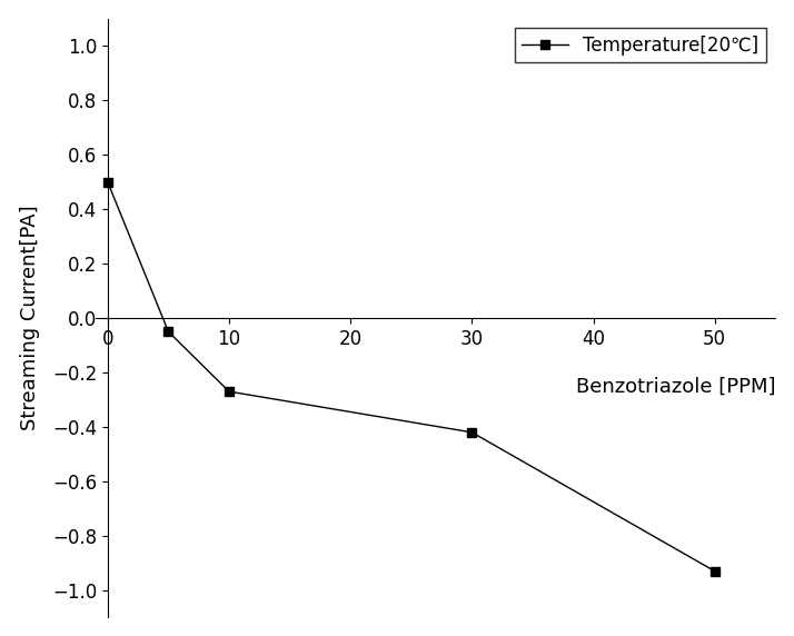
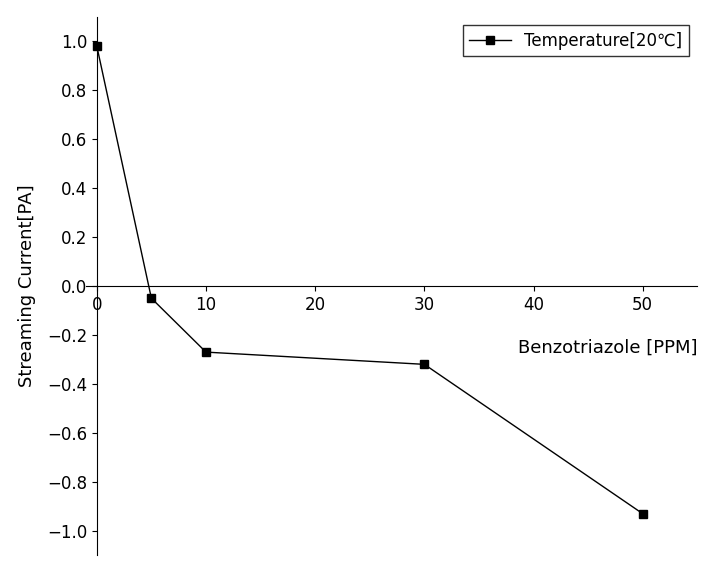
0: 0.50 -> 0.98
30: -0.42 -> -0.32
